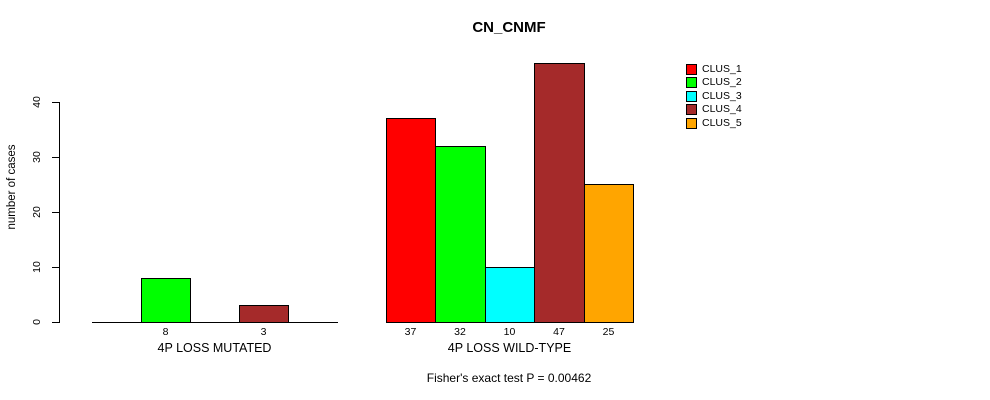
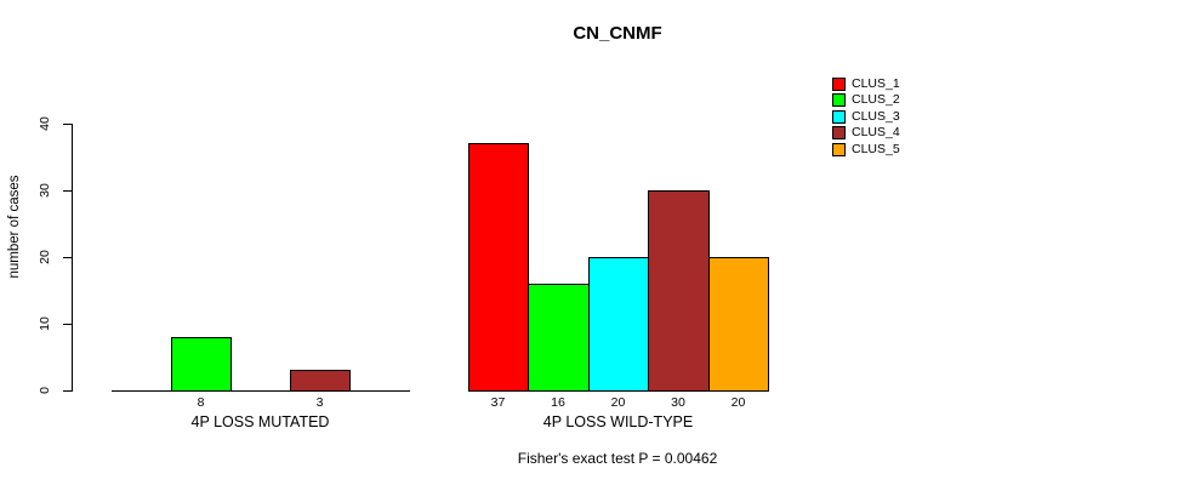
CLUS_2/4P LOSS WILD-TYPE: 32 -> 16
CLUS_3/4P LOSS WILD-TYPE: 10 -> 20
CLUS_4/4P LOSS WILD-TYPE: 47 -> 30
CLUS_5/4P LOSS WILD-TYPE: 25 -> 20
